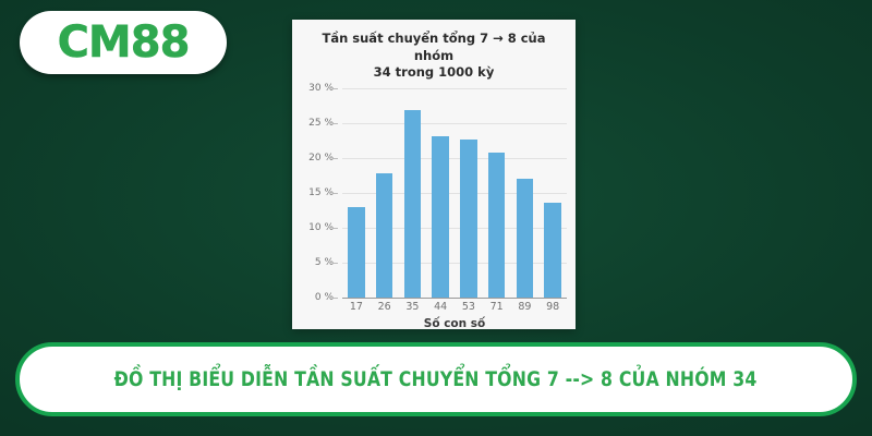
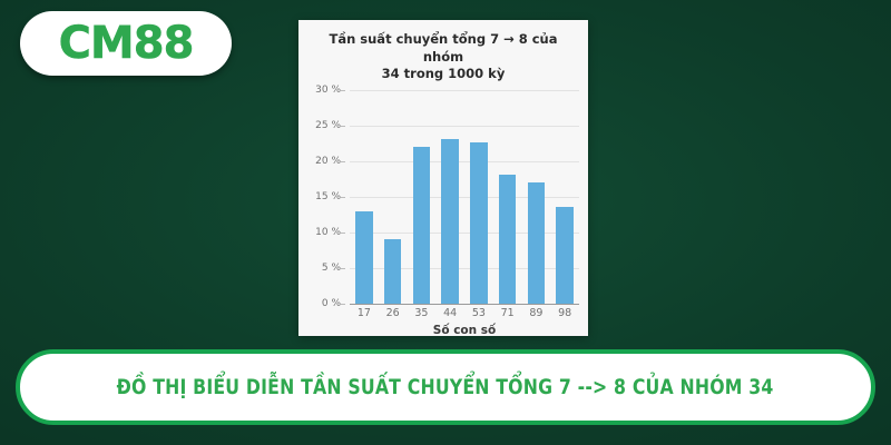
26: 18% -> 9%
35: 27% -> 22%
71: 21% -> 18%
